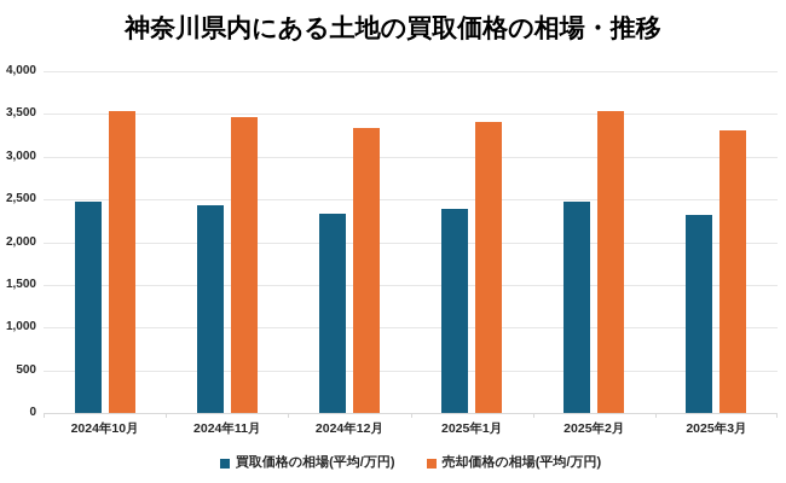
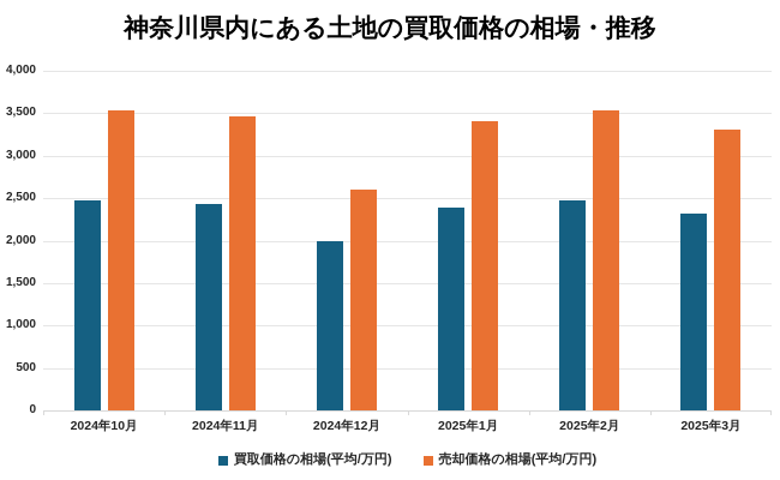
買取価格の相場(平均/万円)/2024年12月: 2300 -> 2000
売却価格の相場(平均/万円)/2024年12月: 3300 -> 2600
